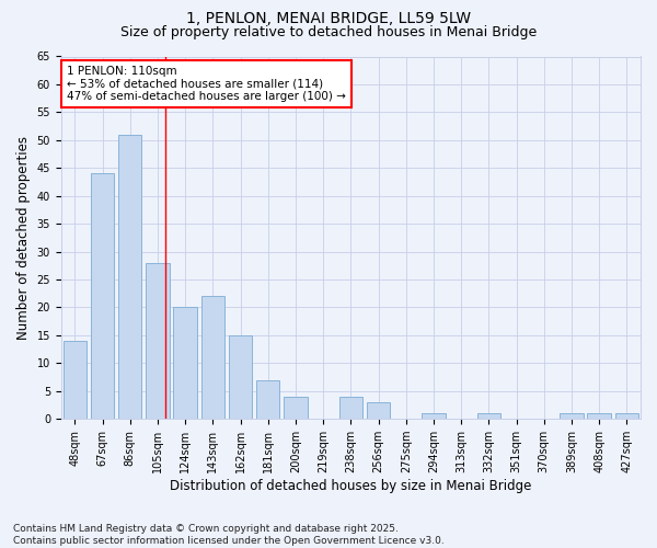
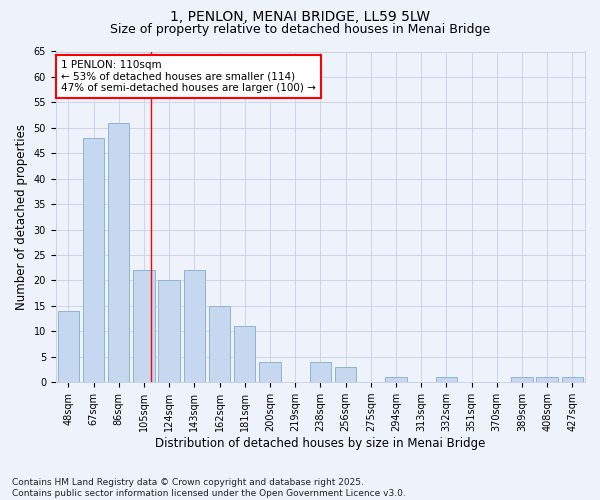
67sqm: 44 -> 48
105sqm: 28 -> 22
181sqm: 7 -> 11
